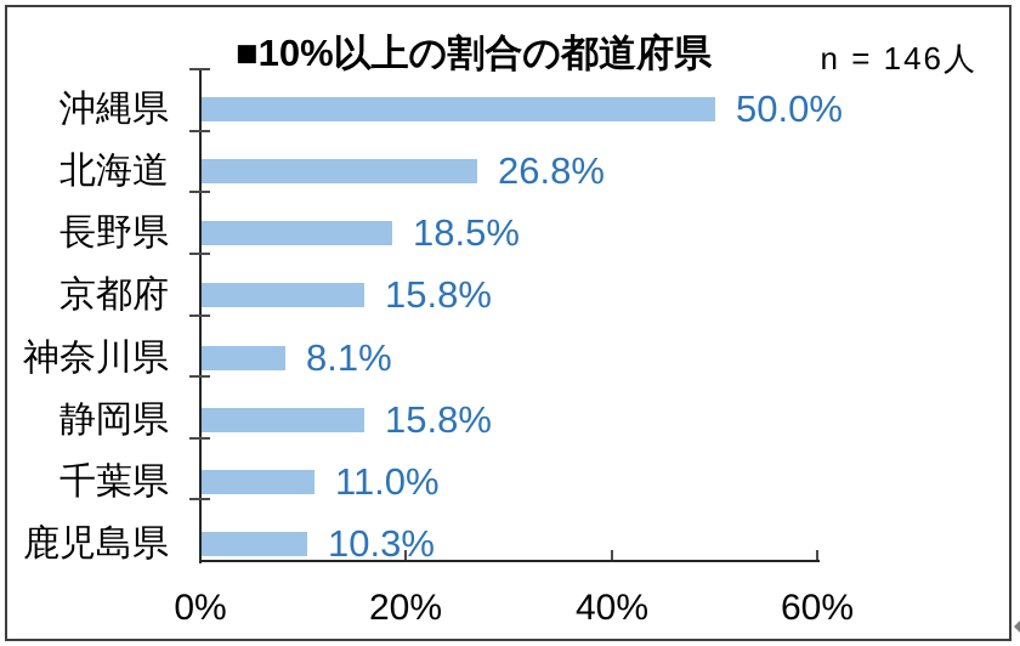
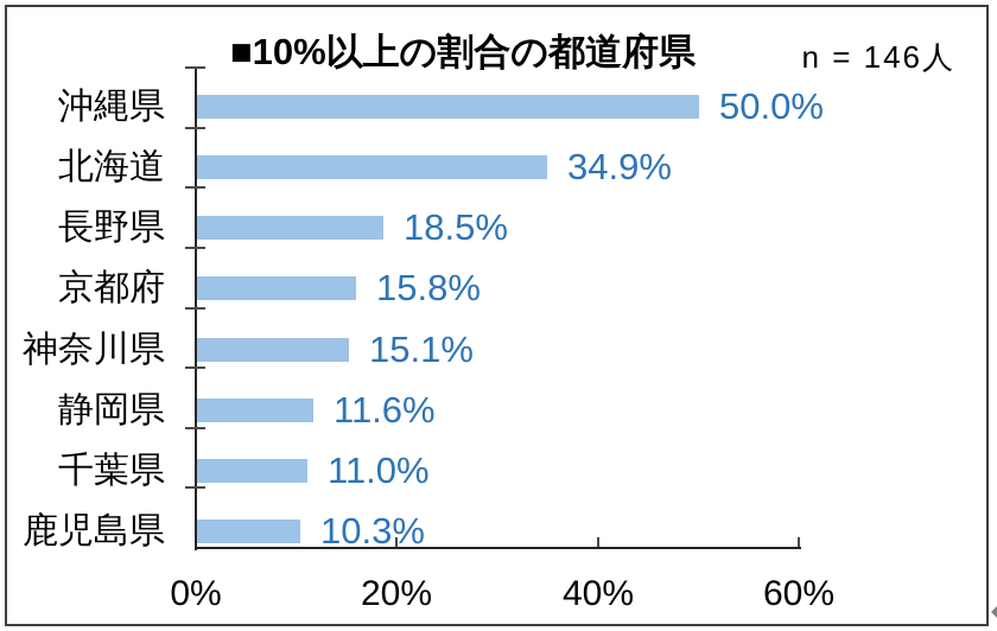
北海道: 26.8% -> 34.9%
神奈川県: 8.1% -> 15.1%
静岡県: 15.8% -> 11.6%
